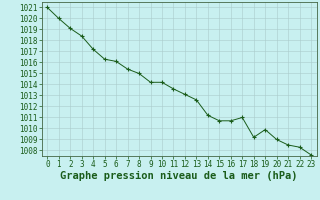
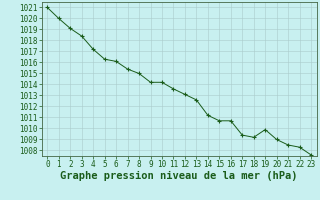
17: 1011.0 -> 1009.4
